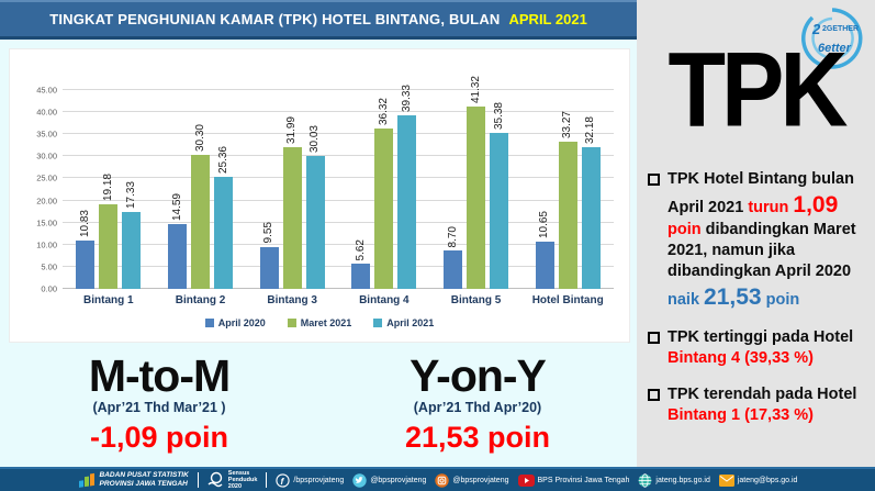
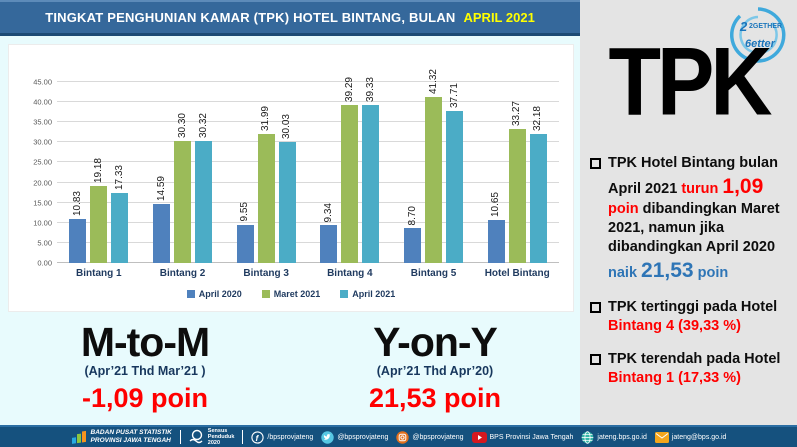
April 2021/Bintang 2: 25.36 -> 30.32
April 2020/Bintang 4: 5.62 -> 9.34
Maret 2021/Bintang 4: 36.32 -> 39.29
April 2021/Bintang 5: 35.38 -> 37.71
